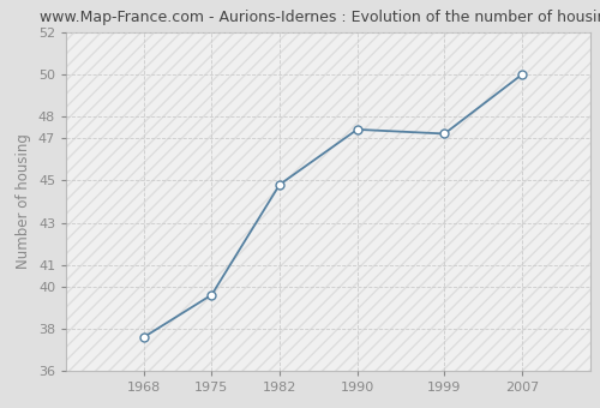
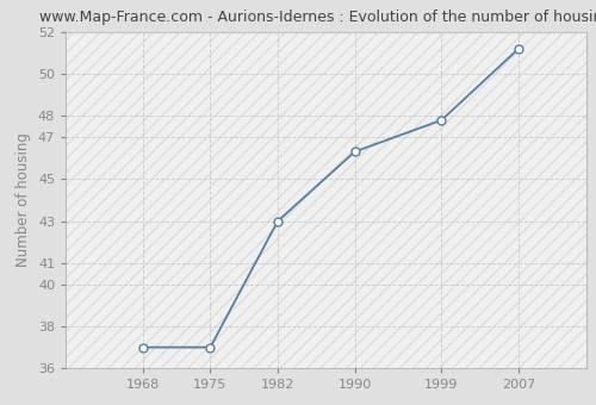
1968: 37.6 -> 37.0
1975: 39.6 -> 37.0
1982: 44.8 -> 43.0
1990: 47.4 -> 46.3
1999: 47.2 -> 47.8
2007: 50.0 -> 51.2
